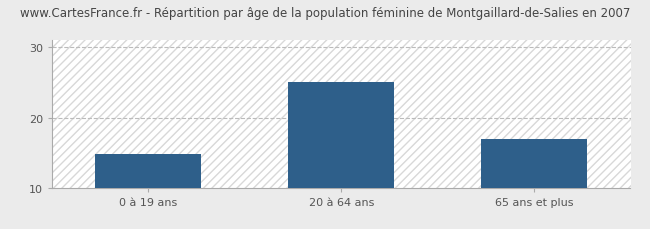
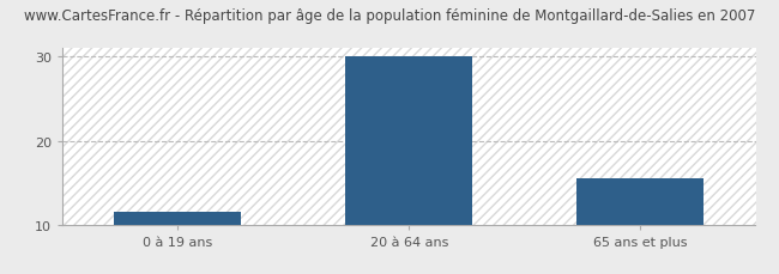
0 à 19 ans: 14.8 -> 11.5
20 à 64 ans: 25.0 -> 30.0
65 ans et plus: 17.0 -> 15.5
